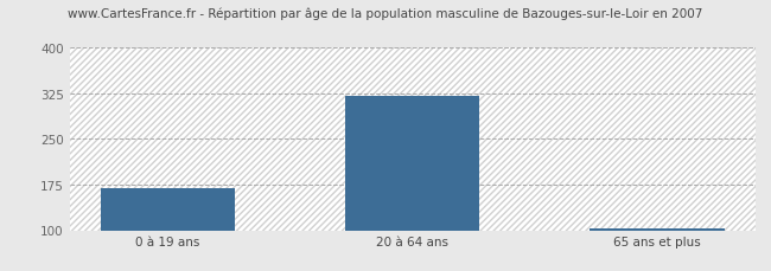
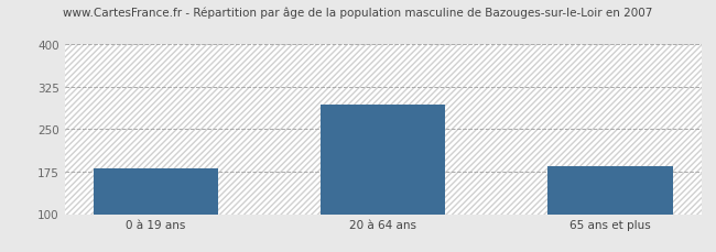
0 à 19 ans: 170 -> 180
20 à 64 ans: 320 -> 294
65 ans et plus: 103 -> 184
